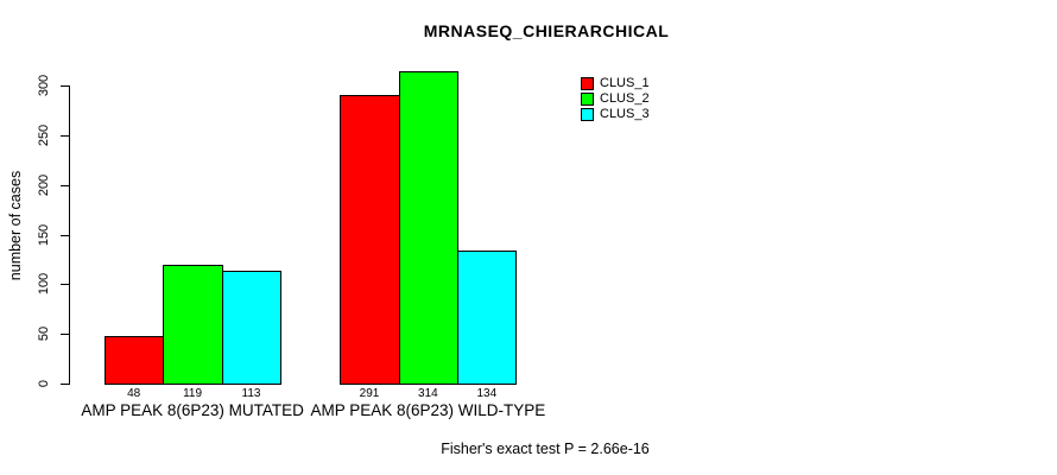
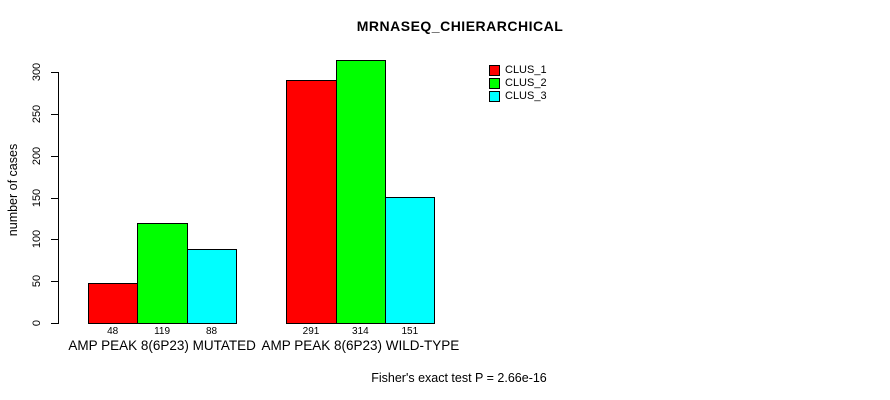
CLUS_3/AMP PEAK 8(6P23) MUTATED: 113 -> 88
CLUS_3/AMP PEAK 8(6P23) WILD-TYPE: 134 -> 151
